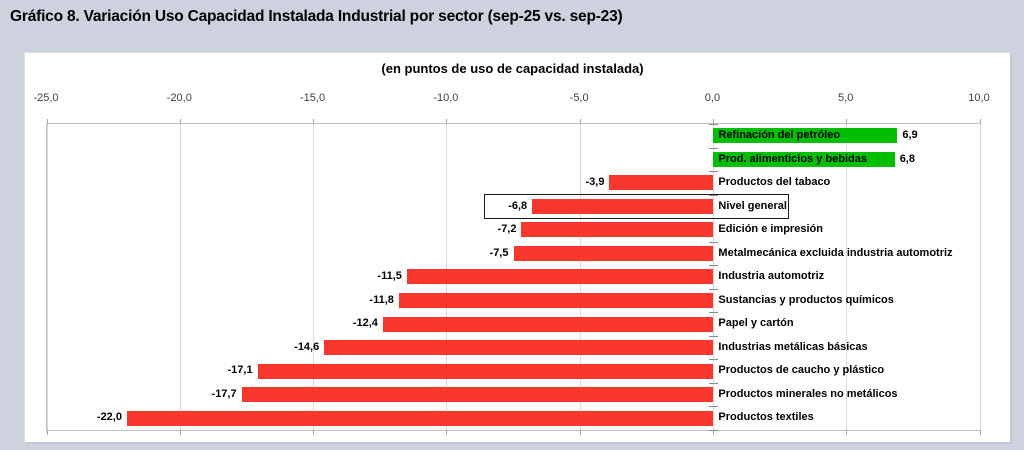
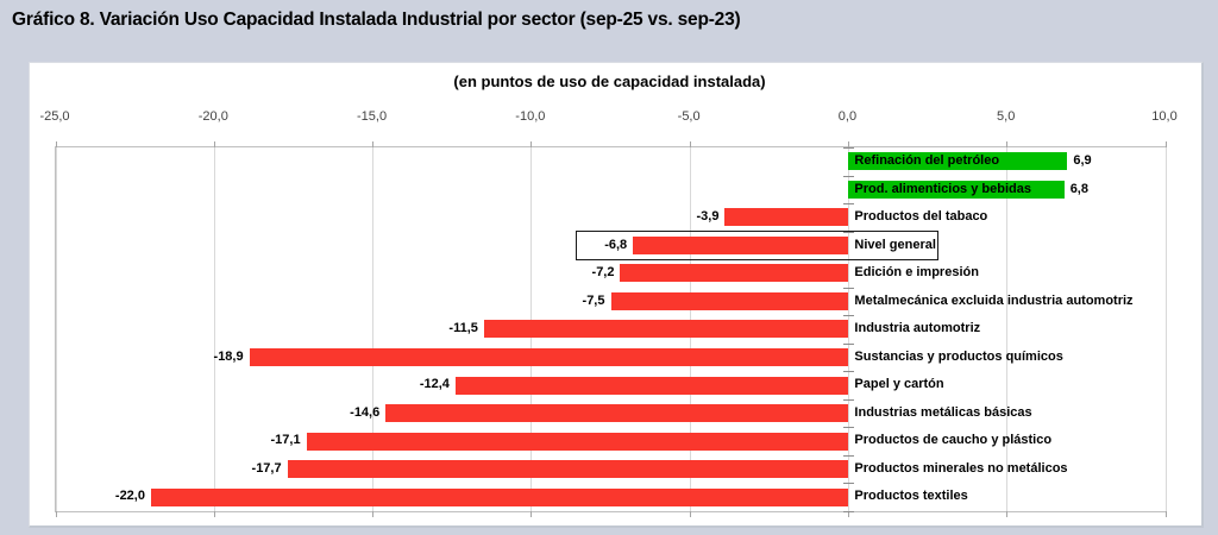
Sustancias y productos químicos: -11,8 -> -18,9
